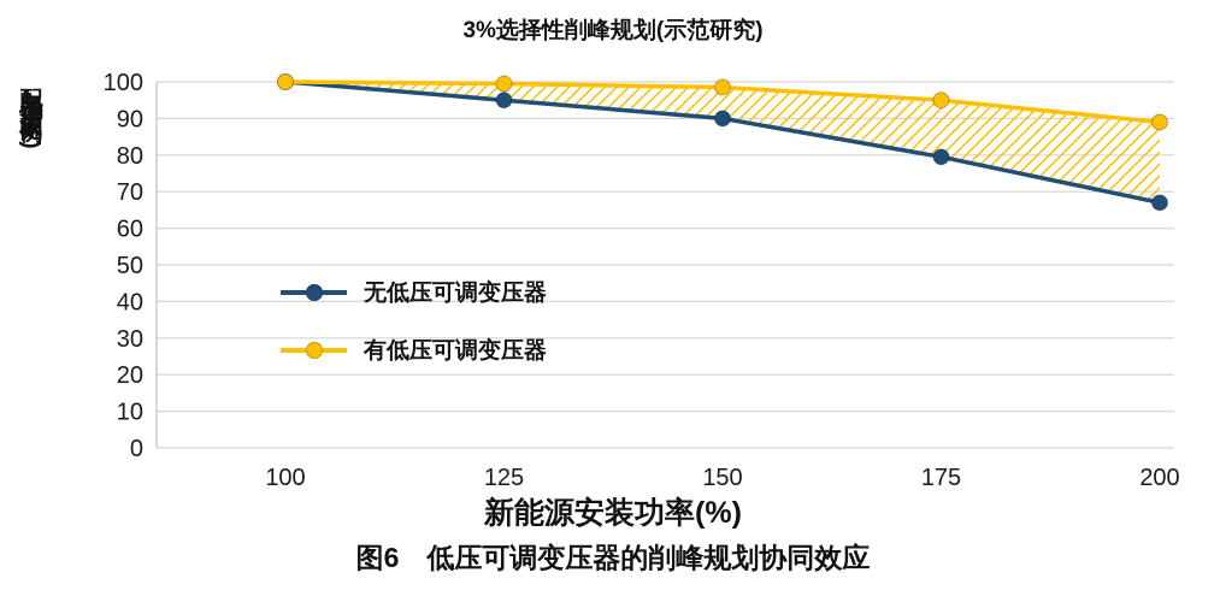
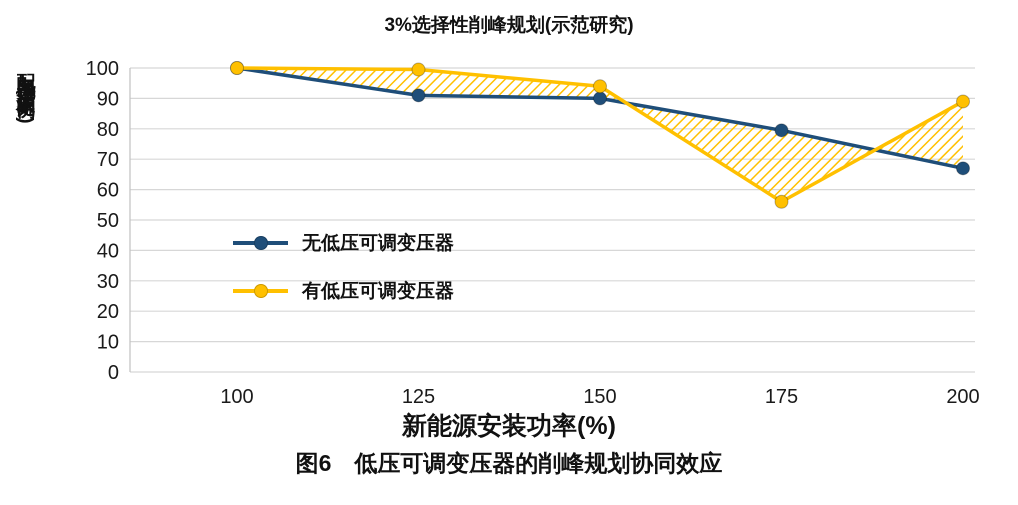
无低压可调变压器/125: 95 -> 91
有低压可调变压器/150: 98 -> 94
有低压可调变压器/175: 95 -> 56
